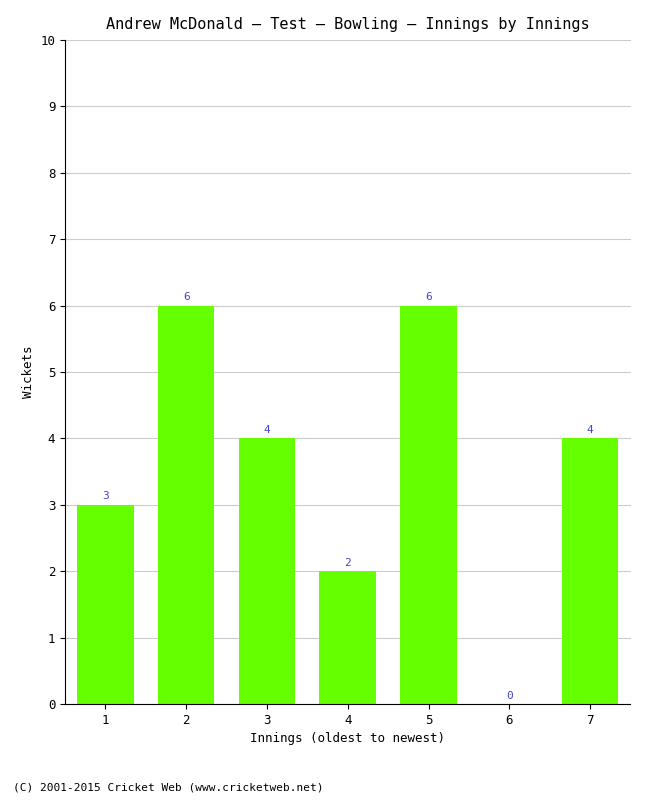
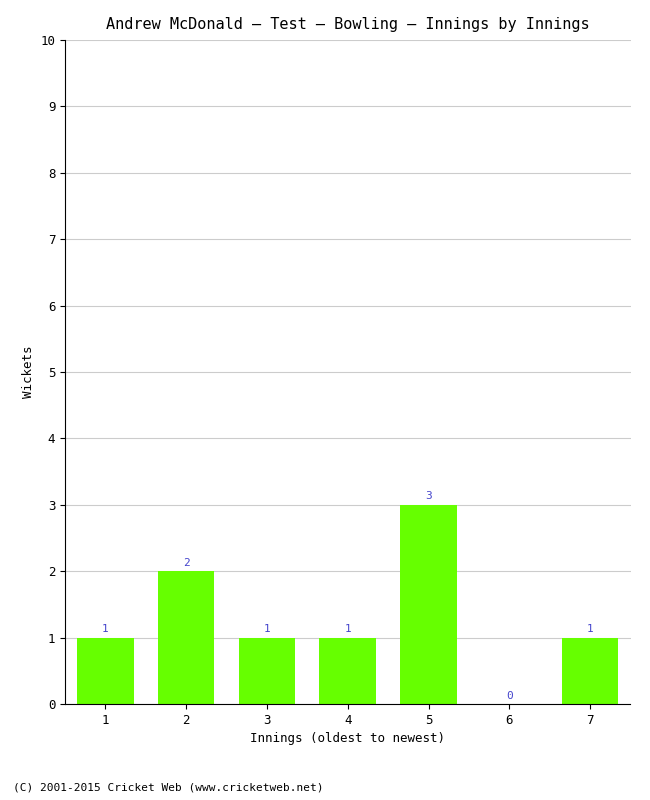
1: 3 -> 1
2: 6 -> 2
3: 4 -> 1
4: 2 -> 1
5: 6 -> 3
7: 4 -> 1
